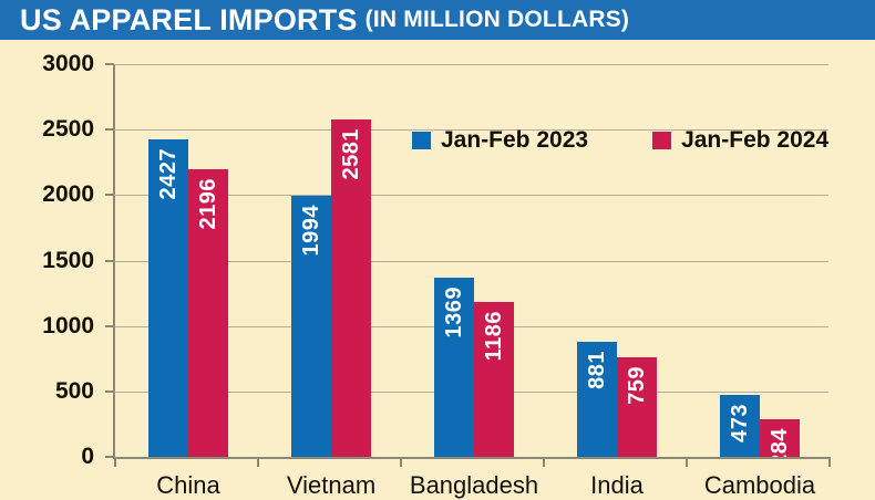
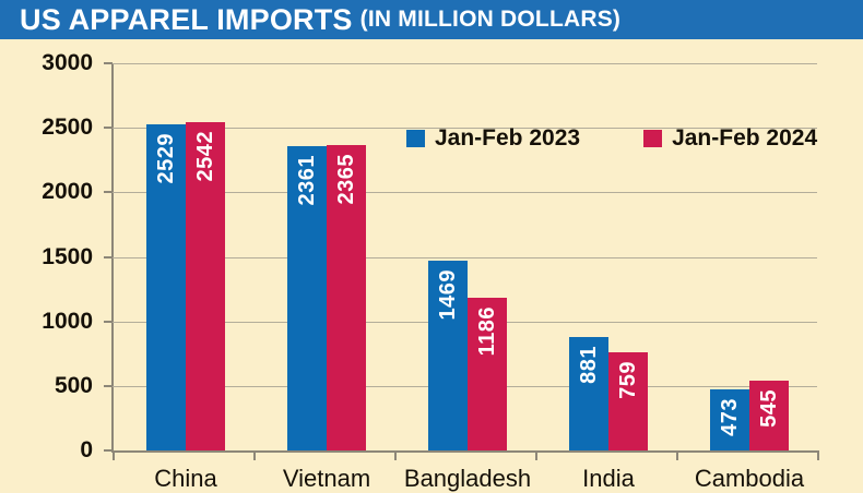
Jan-Feb 2023/China: 2427 -> 2529
Jan-Feb 2024/China: 2196 -> 2542
Jan-Feb 2023/Vietnam: 1994 -> 2361
Jan-Feb 2024/Vietnam: 2581 -> 2365
Jan-Feb 2023/Bangladesh: 1369 -> 1469
Jan-Feb 2024/Cambodia: 284 -> 545
